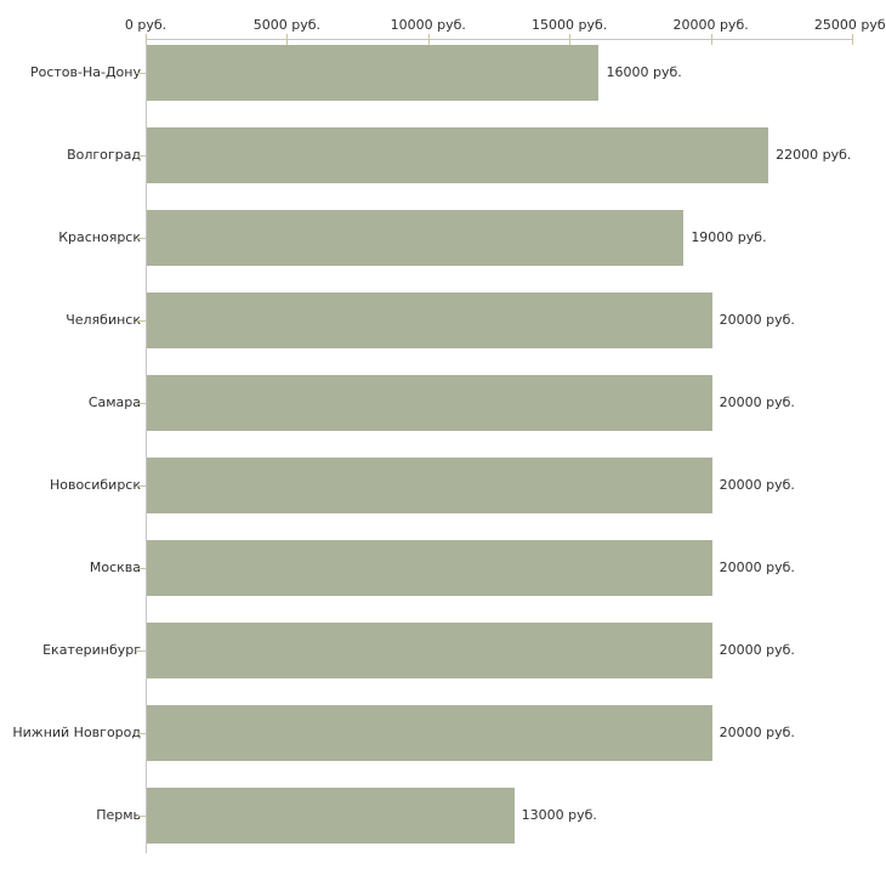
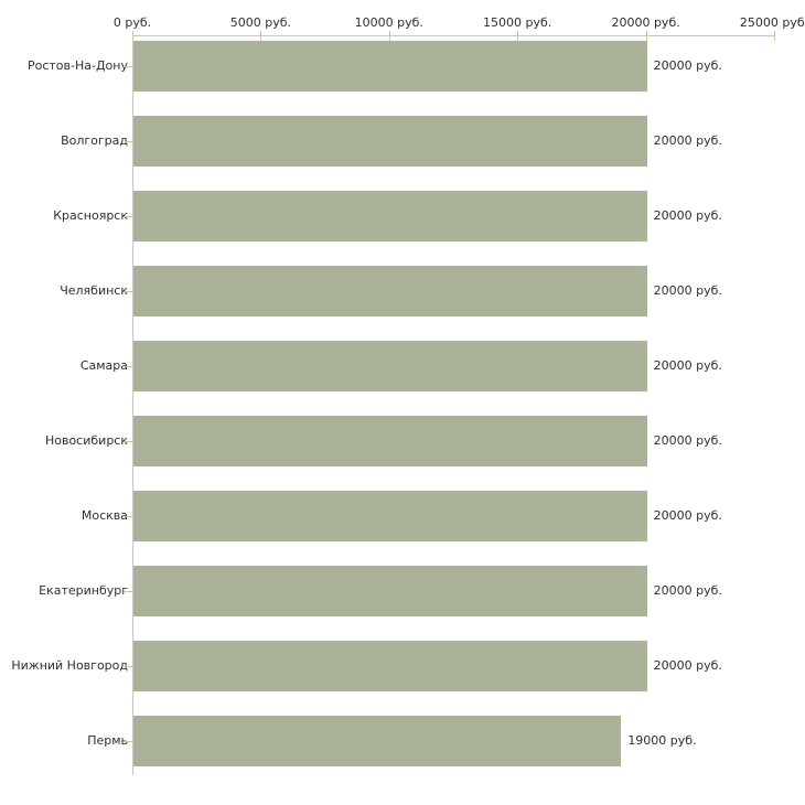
Ростов-На-Дону: 16000 -> 20000
Волгоград: 22000 -> 20000
Красноярск: 19000 -> 20000
Пермь: 13000 -> 19000
